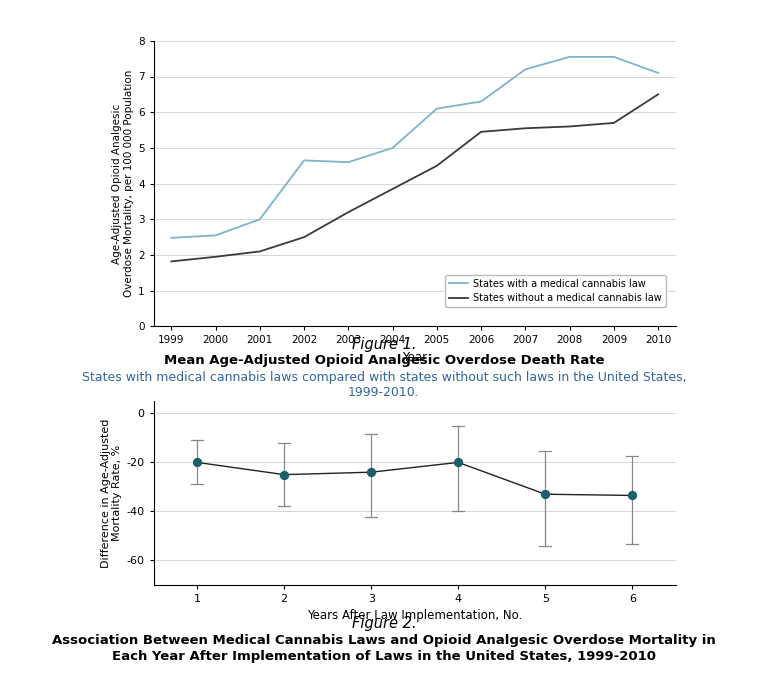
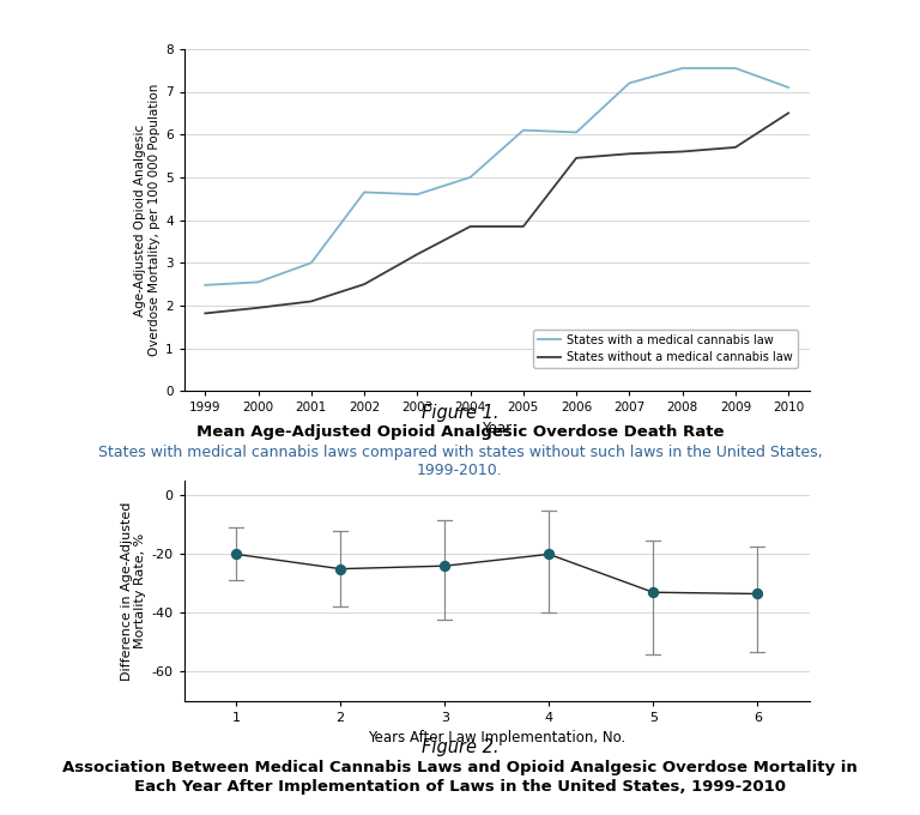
States without a medical cannabis law/2005: 4.50 -> 3.85
States with a medical cannabis law/2006: 6.30 -> 6.05
